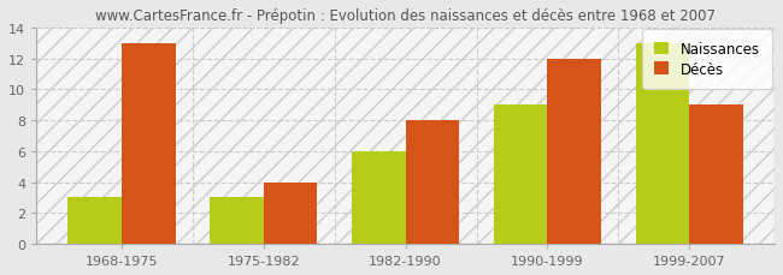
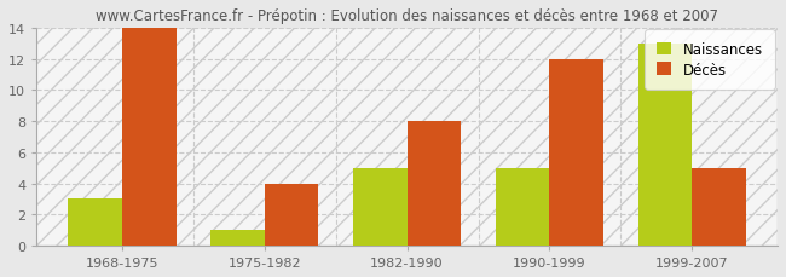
Décès/1968-1975: 13 -> 14
Naissances/1975-1982: 3 -> 1
Naissances/1982-1990: 6 -> 5
Naissances/1990-1999: 9 -> 5
Décès/1999-2007: 9 -> 5
